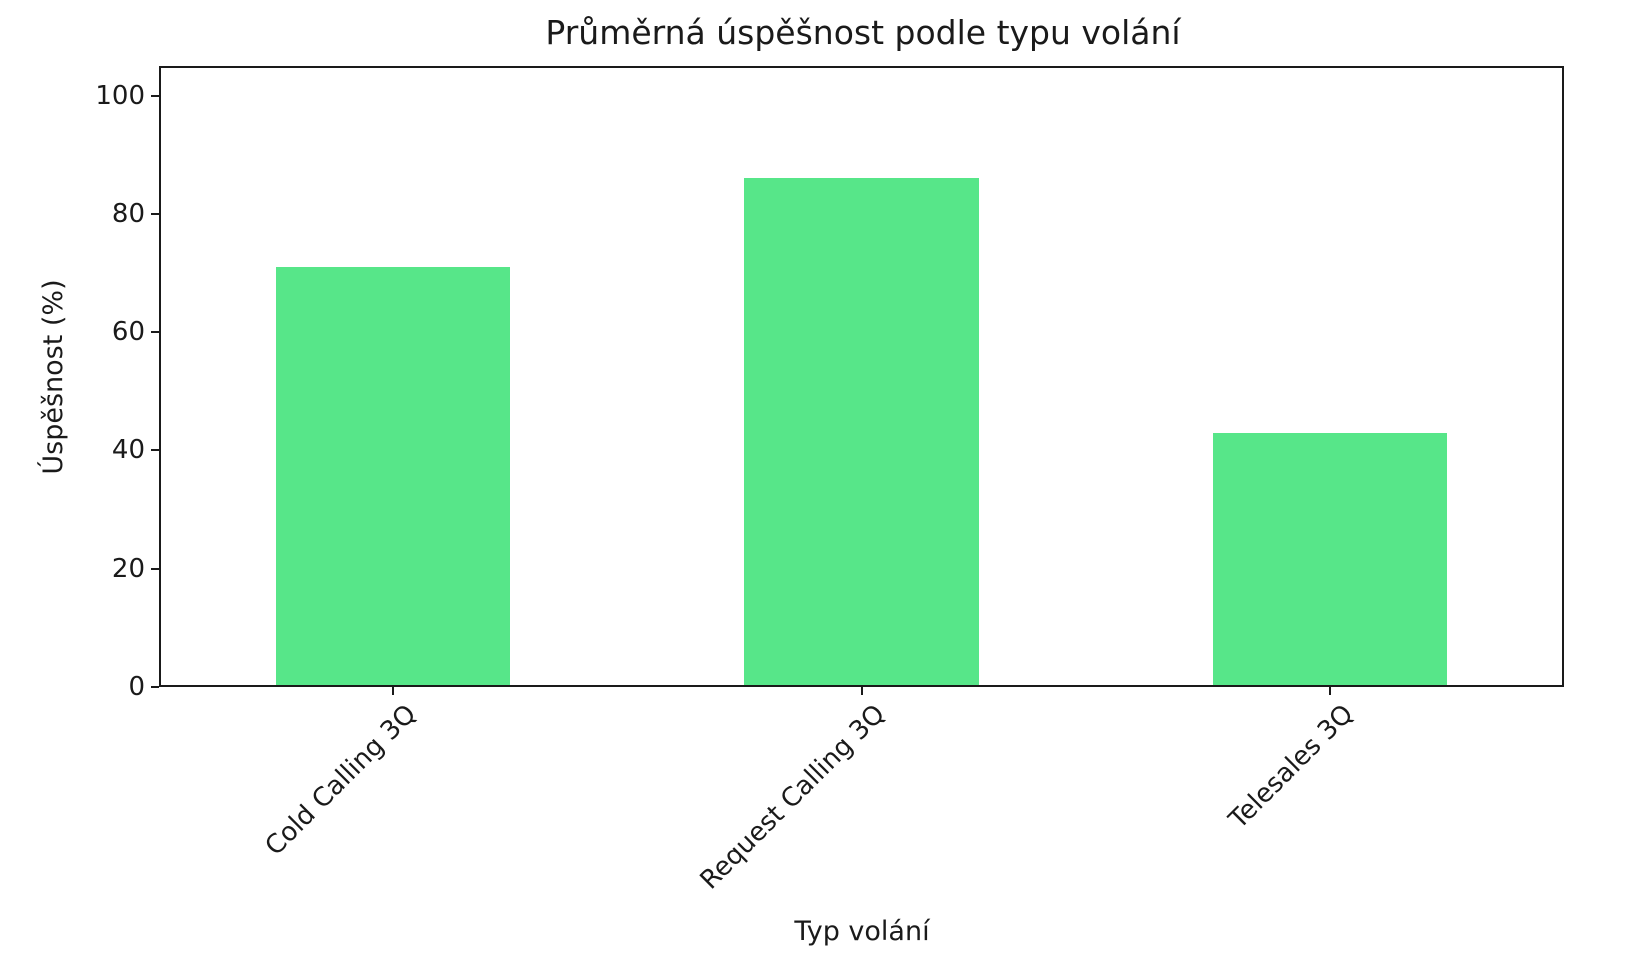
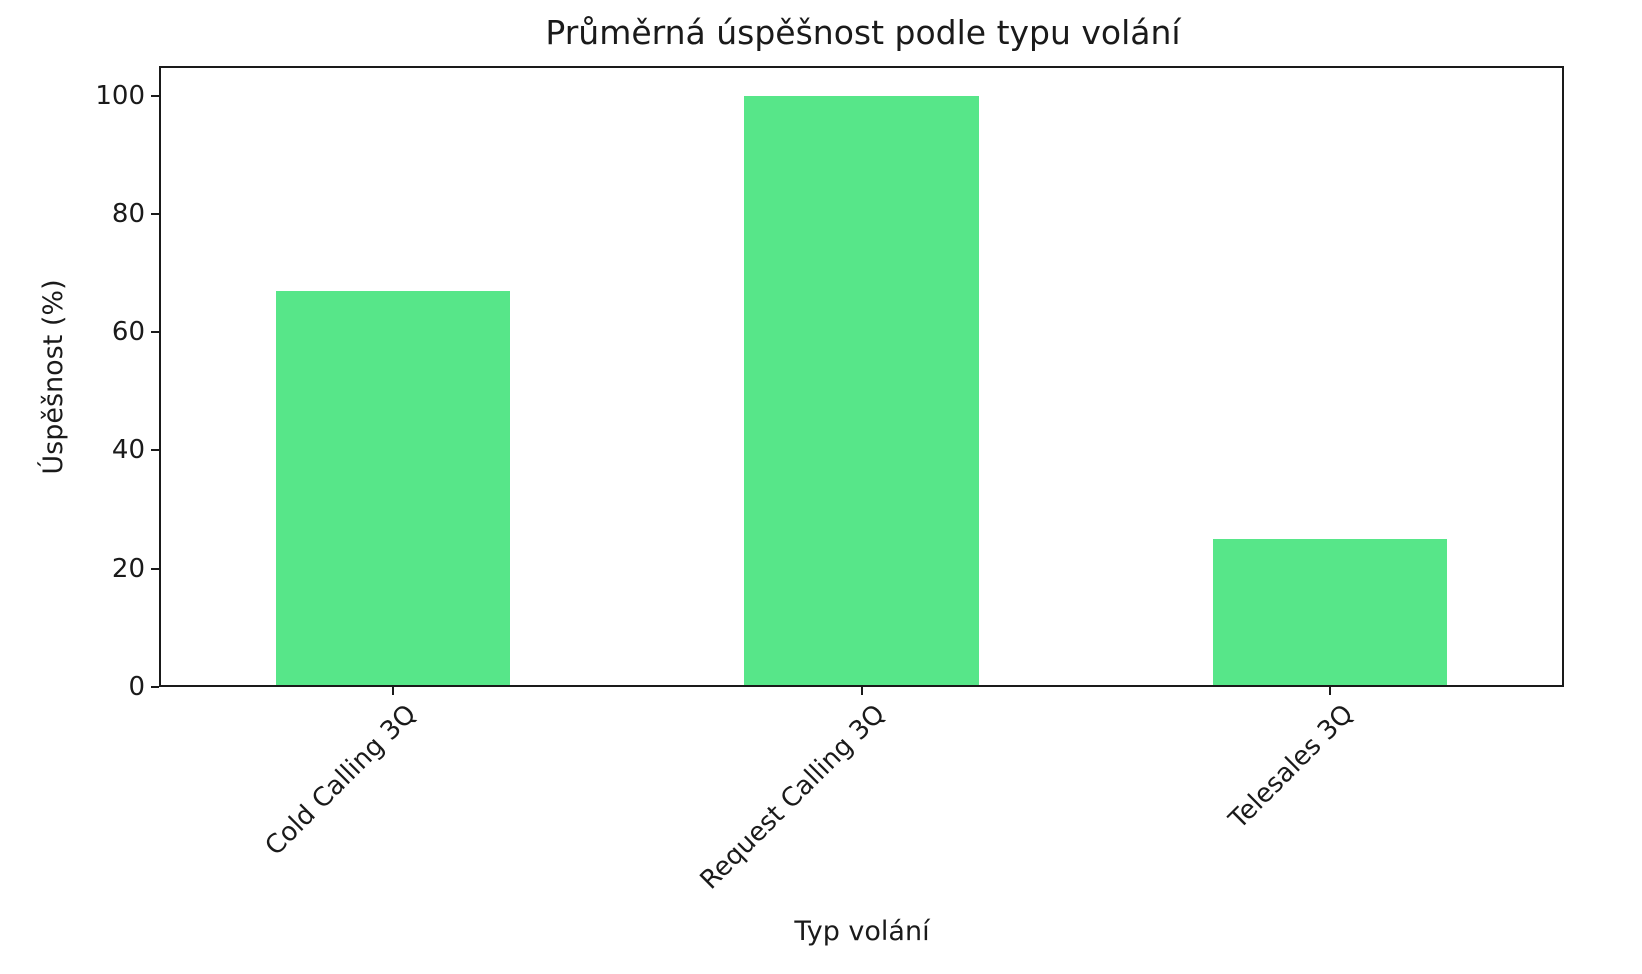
Cold Calling 3Q: 71 -> 67
Request Calling 3Q: 86 -> 100
Telesales 3Q: 43 -> 25
